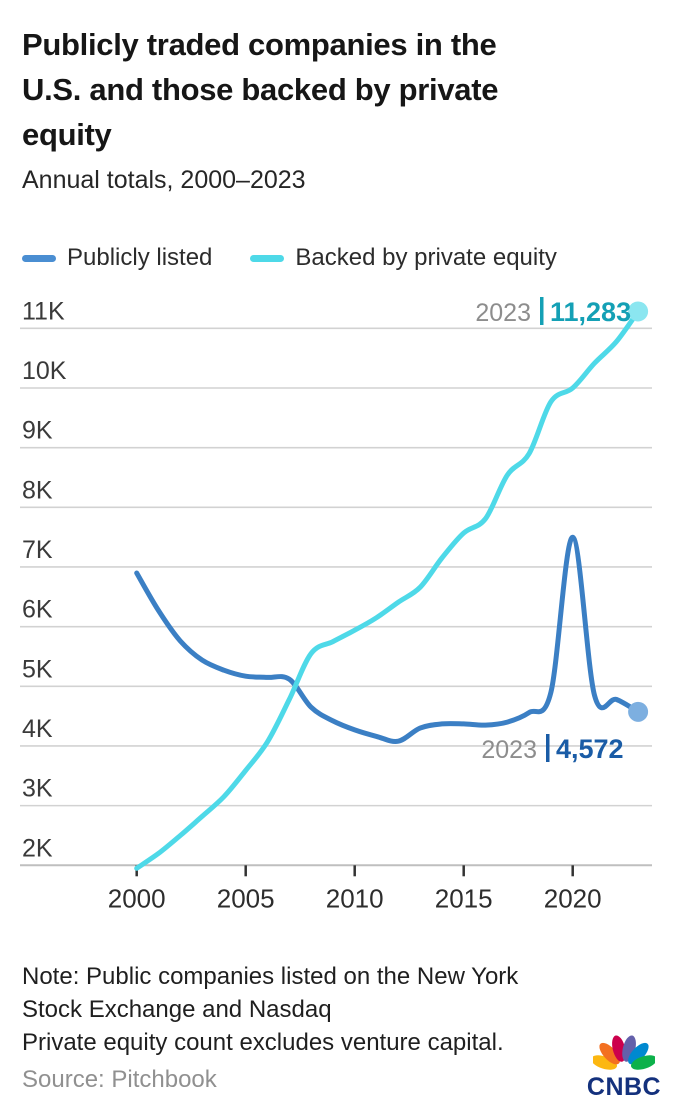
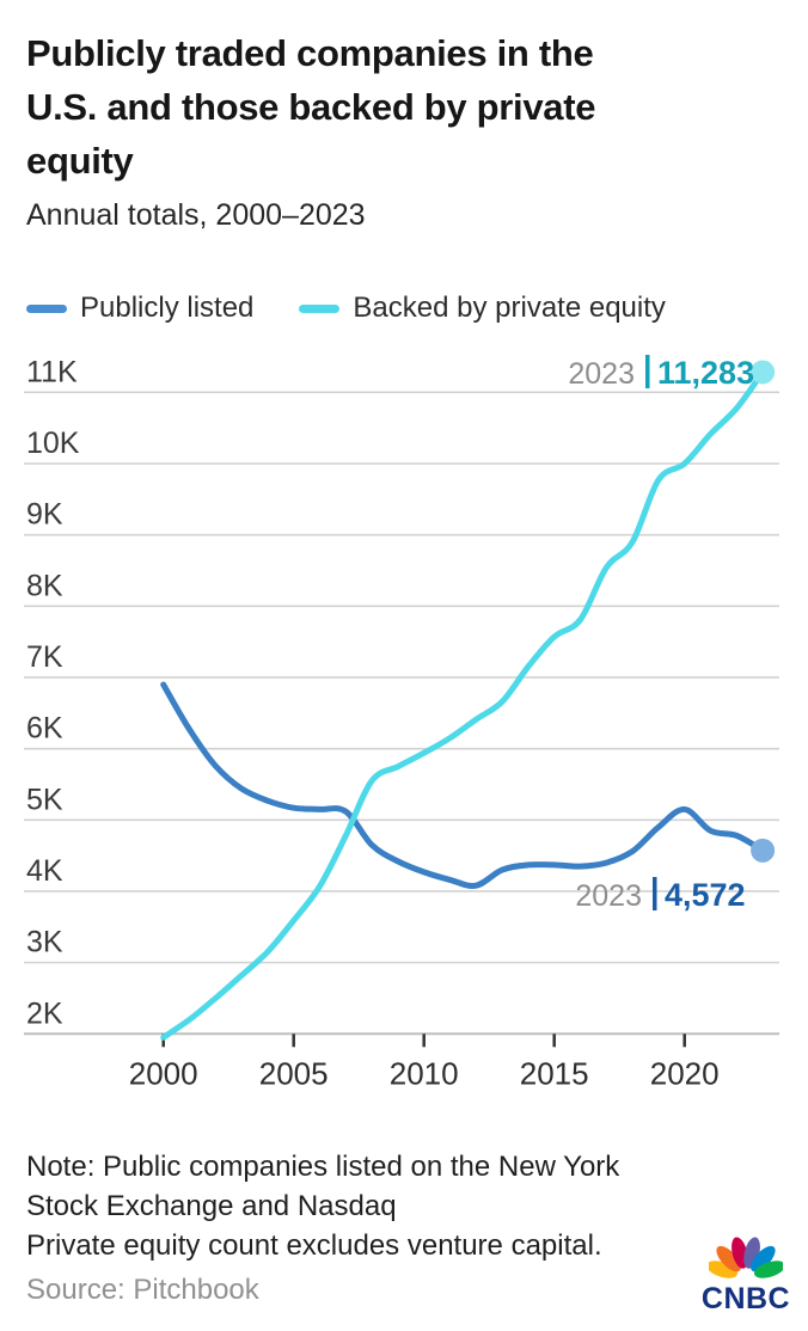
Publicly listed/2020: 7.5K -> 5.2K
